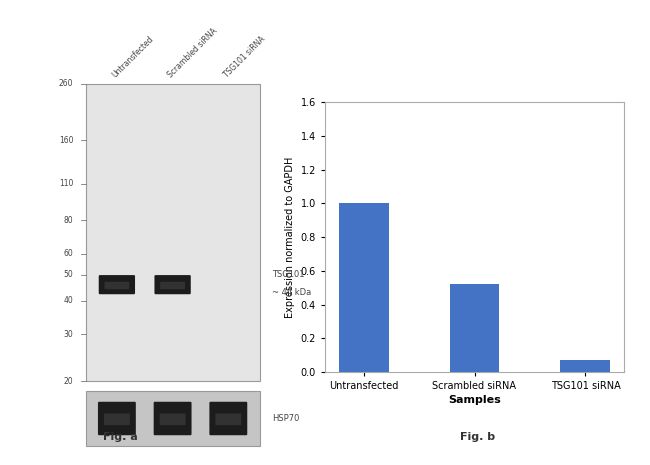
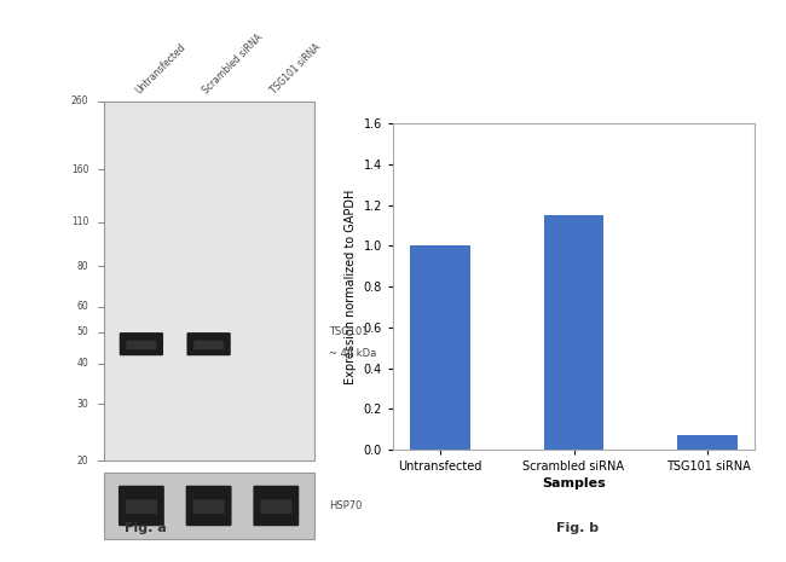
Scrambled siRNA: 0.52 -> 1.15
